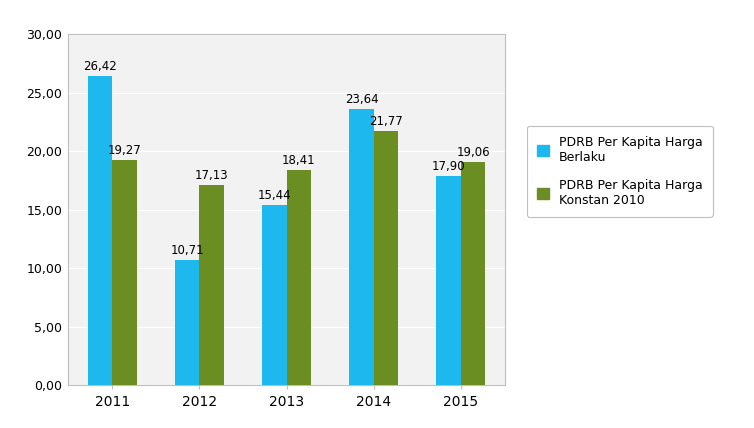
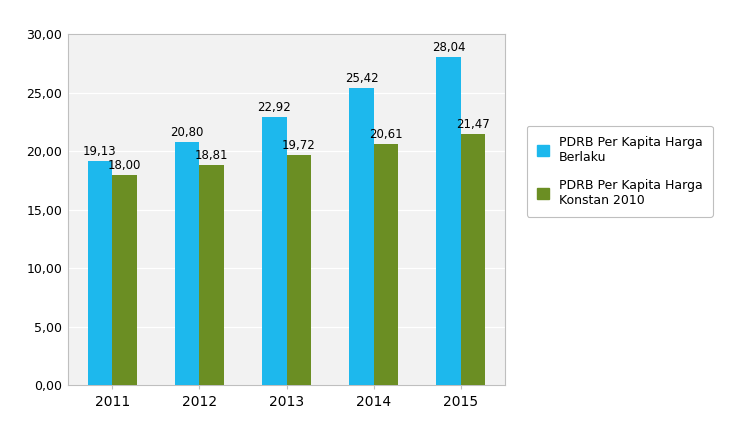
PDRB Per Kapita Harga Berlaku/2011: 26,42 -> 19,13
PDRB Per Kapita Harga Konstan 2010/2011: 19,27 -> 18,00
PDRB Per Kapita Harga Berlaku/2012: 10,71 -> 20,80
PDRB Per Kapita Harga Konstan 2010/2012: 17,13 -> 18,81
PDRB Per Kapita Harga Berlaku/2013: 15,44 -> 22,92
PDRB Per Kapita Harga Konstan 2010/2013: 18,41 -> 19,72
PDRB Per Kapita Harga Berlaku/2014: 23,64 -> 25,42
PDRB Per Kapita Harga Konstan 2010/2014: 21,77 -> 20,61
PDRB Per Kapita Harga Berlaku/2015: 17,90 -> 28,04
PDRB Per Kapita Harga Konstan 2010/2015: 19,06 -> 21,47
